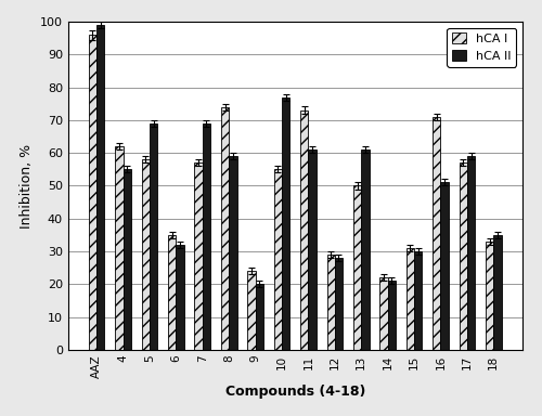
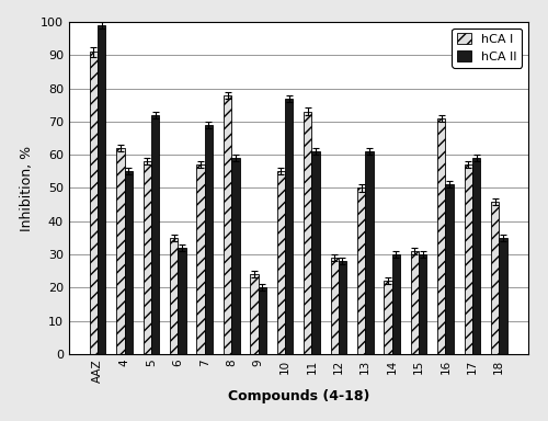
hCA I/AAZ: 96 -> 91
hCA II/5: 69 -> 72
hCA I/8: 74 -> 78
hCA II/14: 21 -> 30
hCA I/18: 33 -> 46
